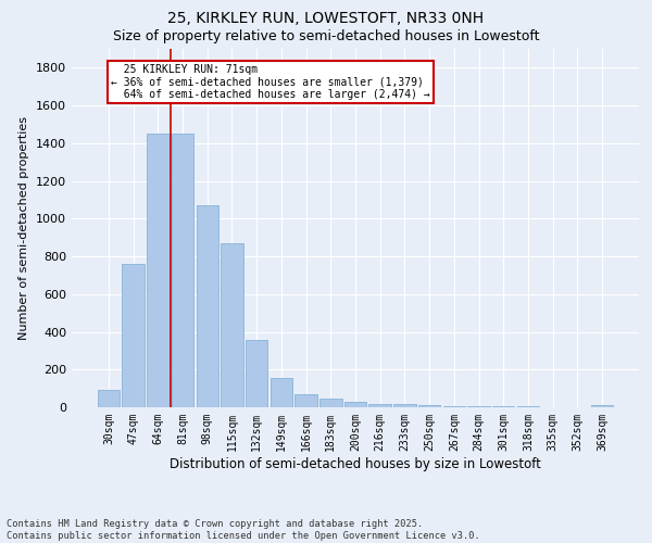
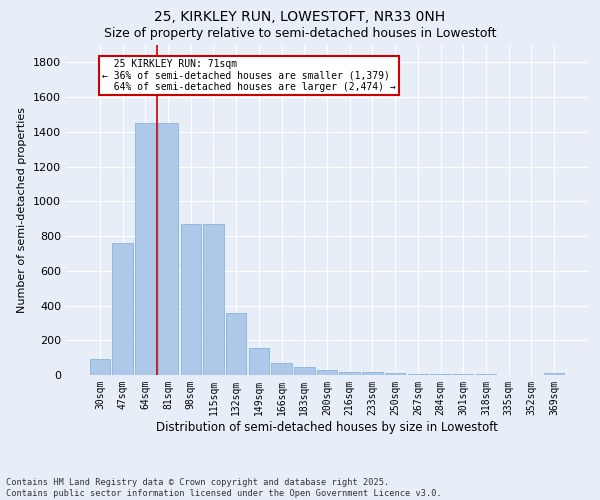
98sqm: 1070 -> 870
